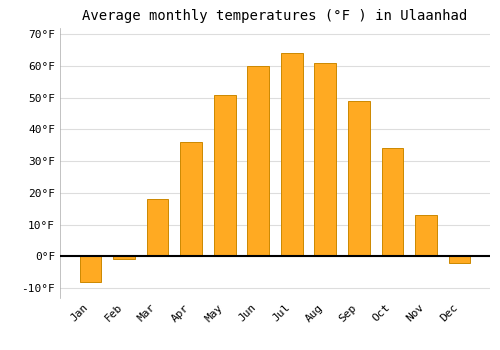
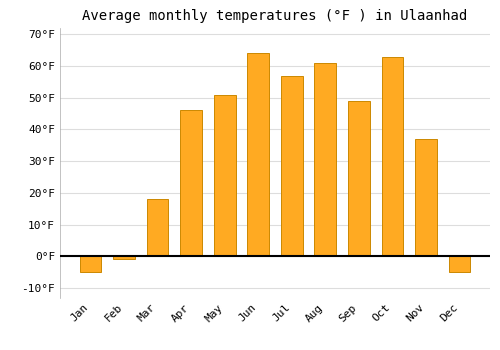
Jan: -8°F -> -5°F
Apr: 36°F -> 46°F
Jun: 60°F -> 64°F
Jul: 64°F -> 57°F
Oct: 34°F -> 63°F
Nov: 13°F -> 37°F
Dec: -2°F -> -5°F
